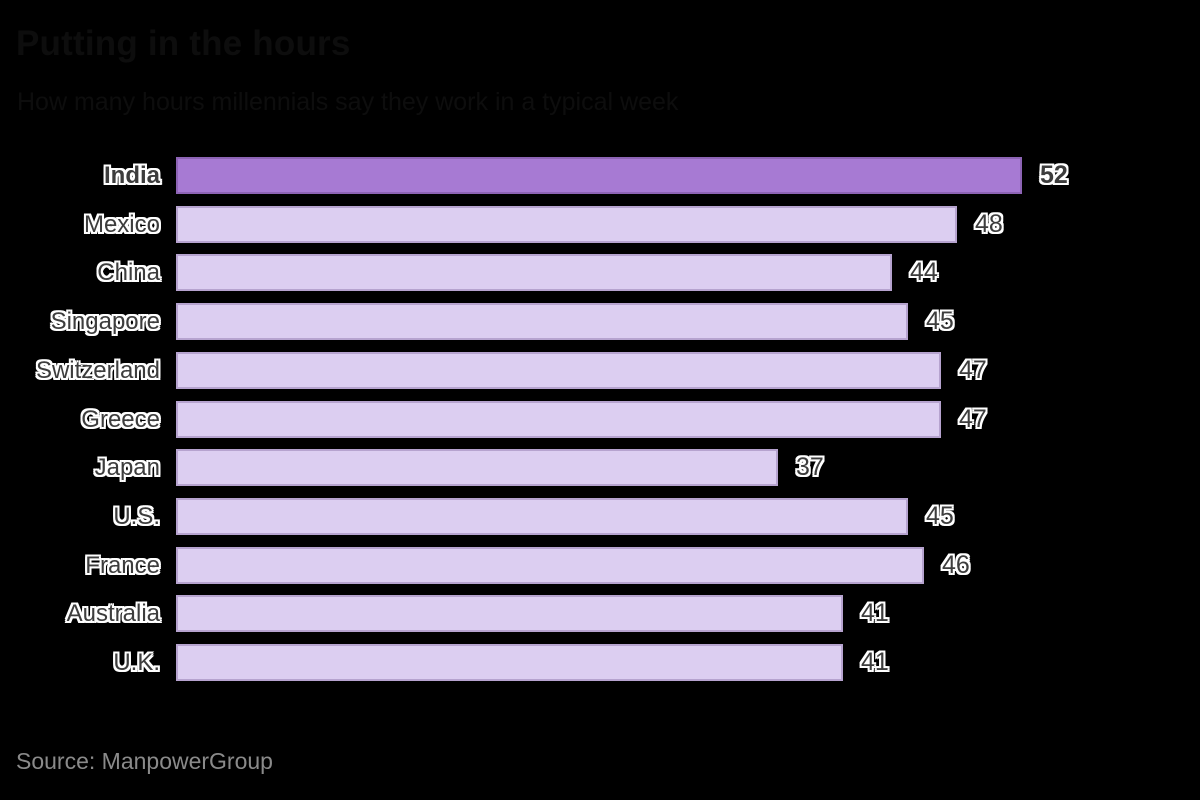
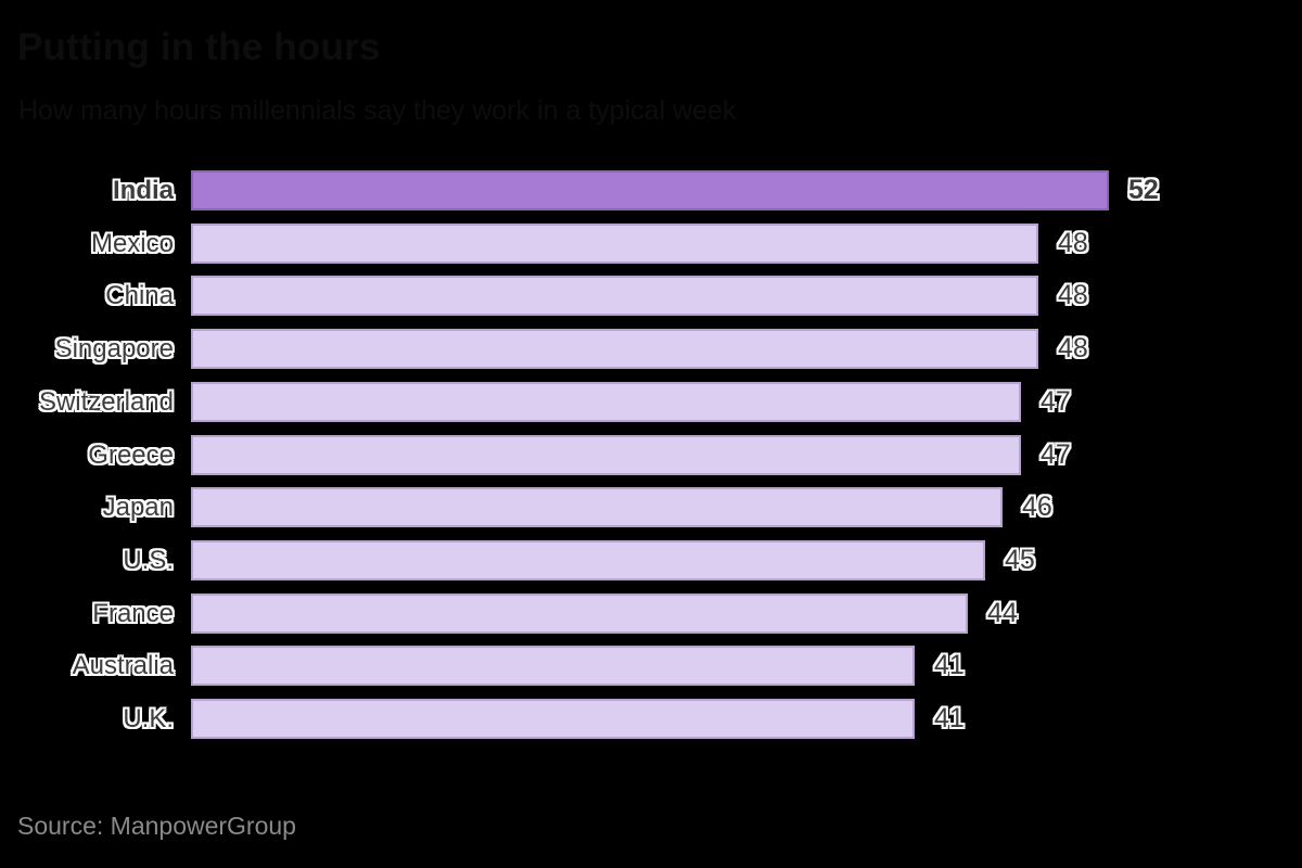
China: 44 -> 48
Singapore: 45 -> 48
Japan: 37 -> 46
France: 46 -> 44
